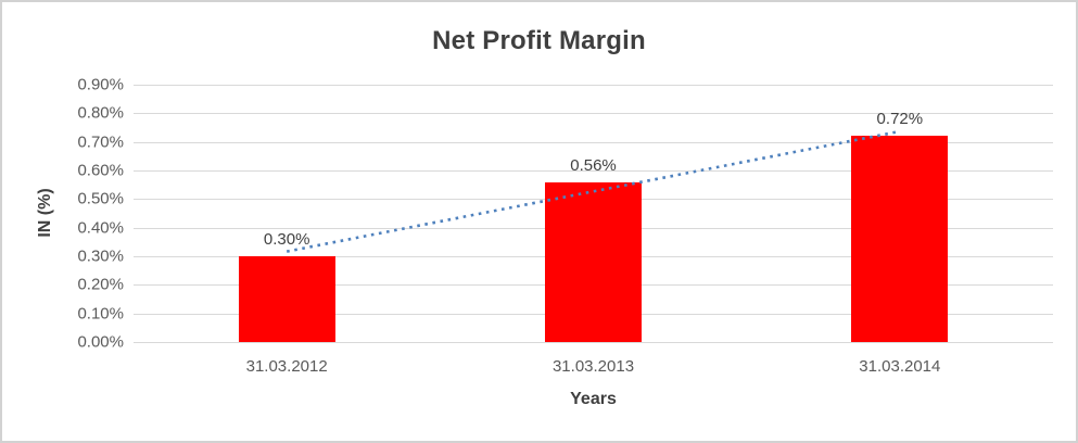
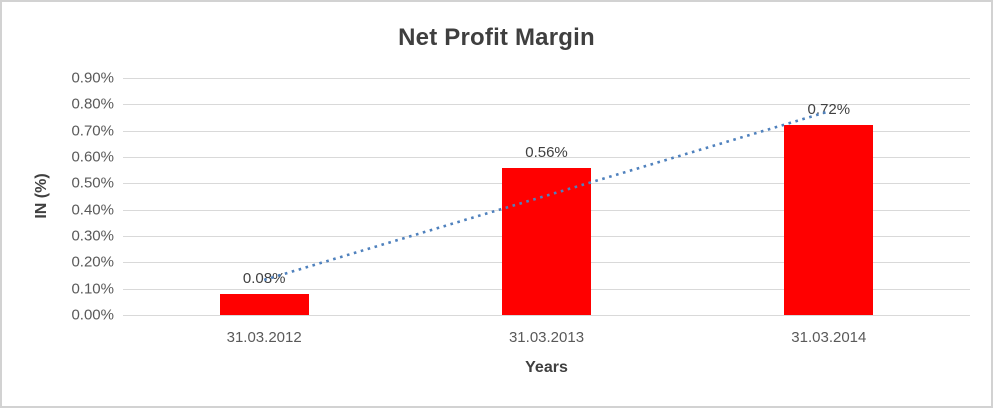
31.03.2012: 0.30% -> 0.08%
